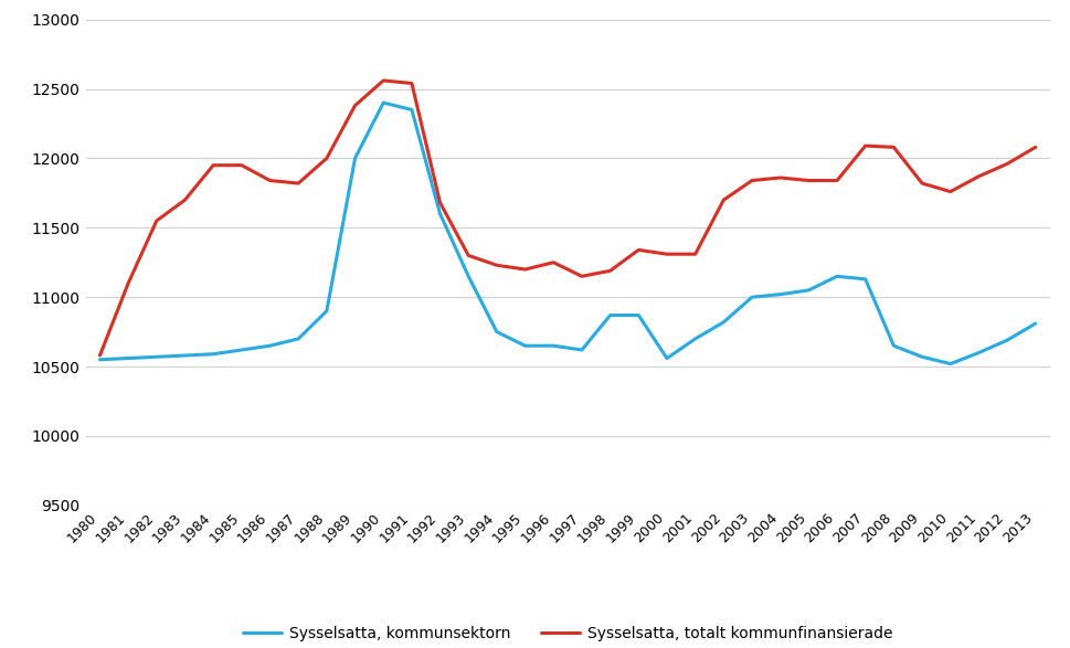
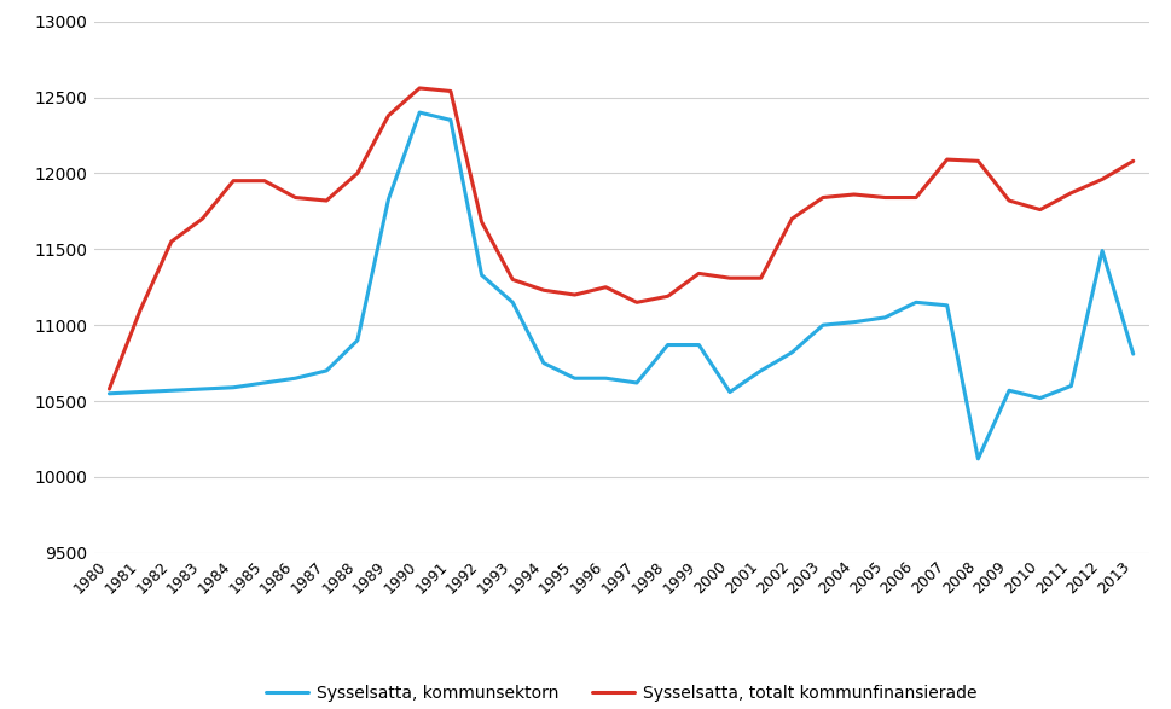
Sysselsatta, kommunsektorn/1989: 12000 -> 11830
Sysselsatta, kommunsektorn/1992: 11600 -> 11330
Sysselsatta, kommunsektorn/2008: 10650 -> 10120
Sysselsatta, kommunsektorn/2012: 10690 -> 11490
